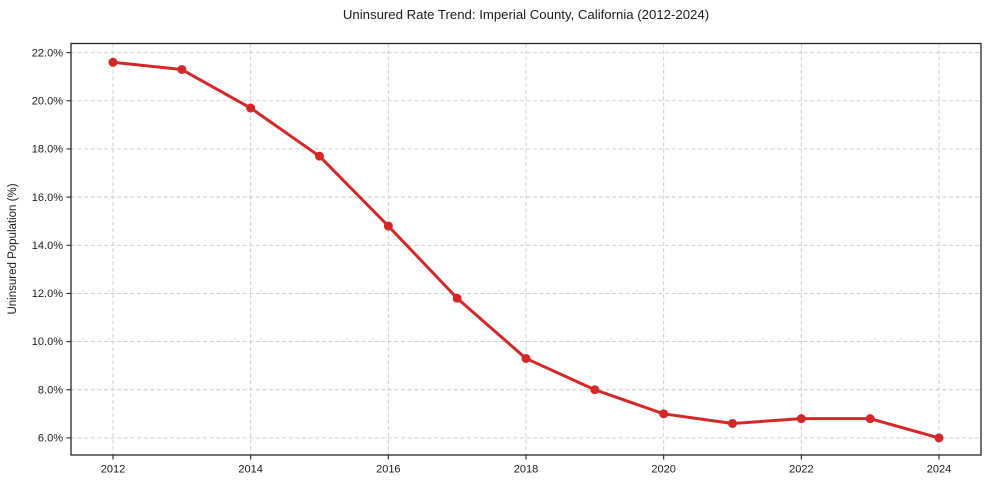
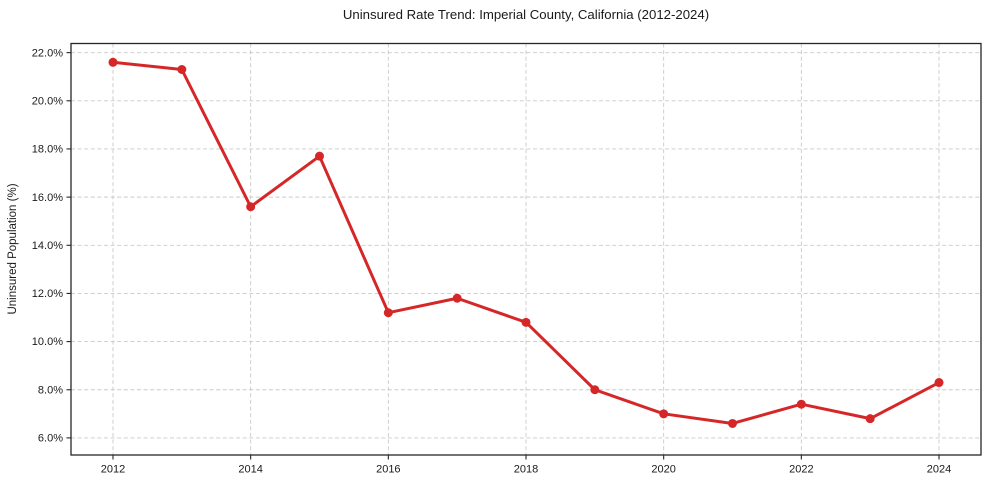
2014: 19.7% -> 15.6%
2016: 14.8% -> 11.2%
2018: 9.3% -> 10.8%
2022: 6.8% -> 7.4%
2024: 6.0% -> 8.3%
